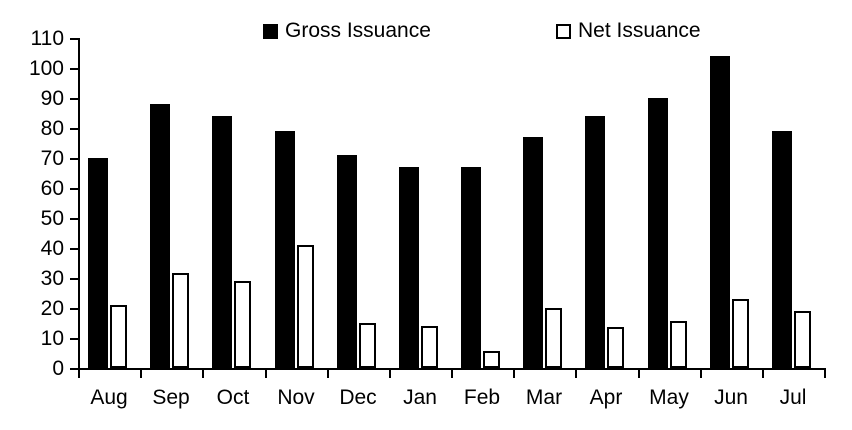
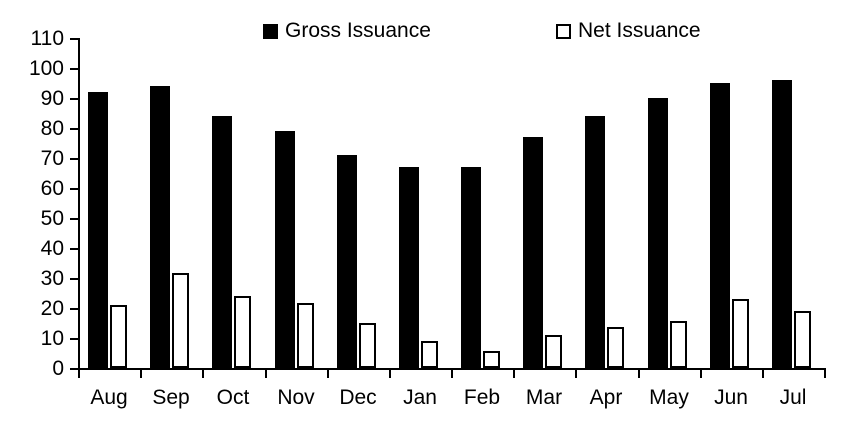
Gross Issuance/Aug: 70 -> 92
Gross Issuance/Sep: 88 -> 94
Net Issuance/Oct: 29 -> 24
Net Issuance/Nov: 41 -> 22
Net Issuance/Jan: 14 -> 9
Net Issuance/Mar: 20 -> 11
Gross Issuance/Jun: 104 -> 95
Gross Issuance/Jul: 79 -> 96
